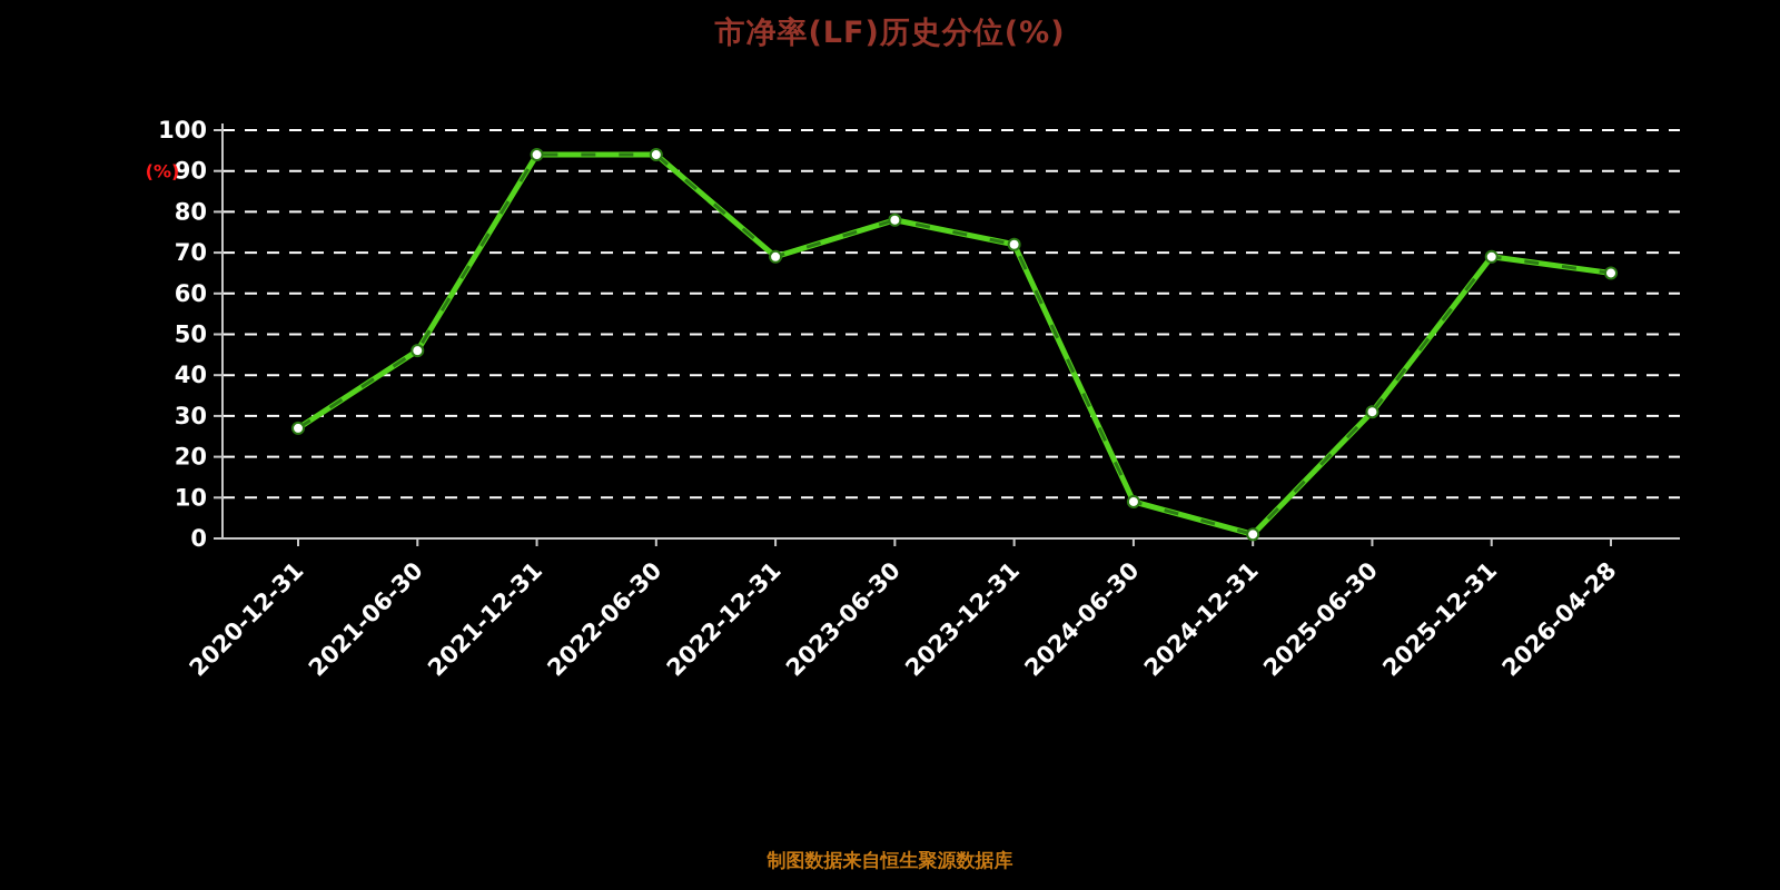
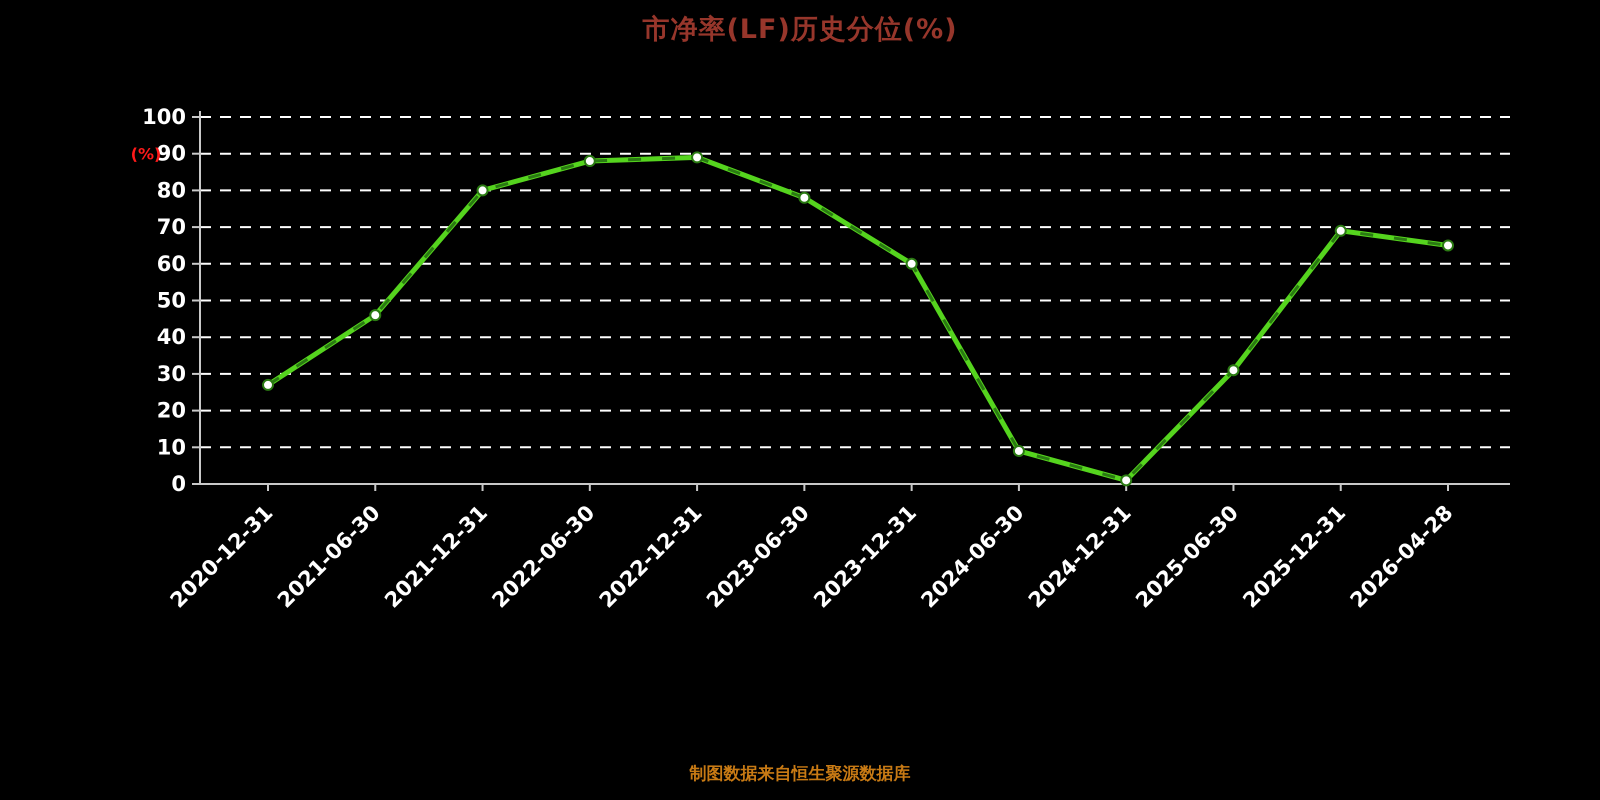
2021-12-31: 94 -> 80
2022-06-30: 94 -> 88
2022-12-31: 69 -> 89
2023-12-31: 72 -> 60
